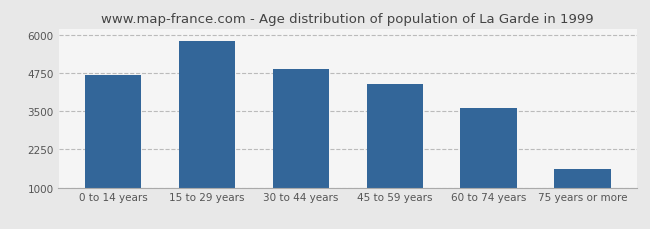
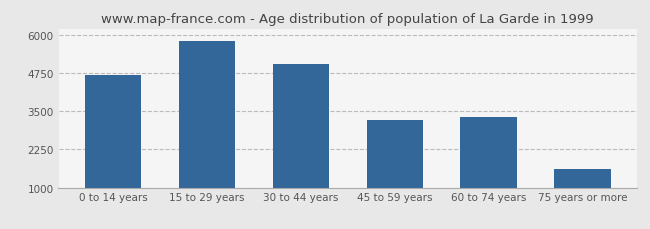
30 to 44 years: 4880 -> 5050
45 to 59 years: 4380 -> 3200
60 to 74 years: 3620 -> 3300
